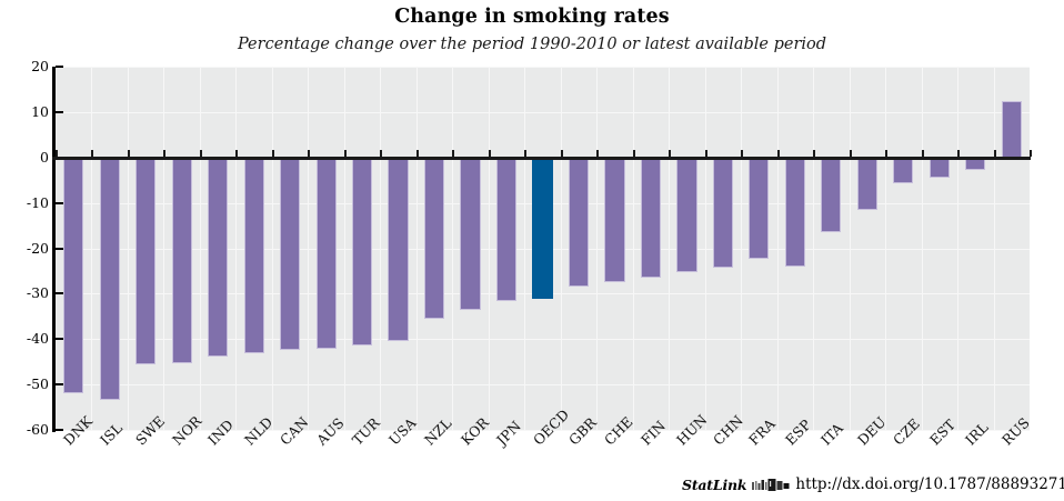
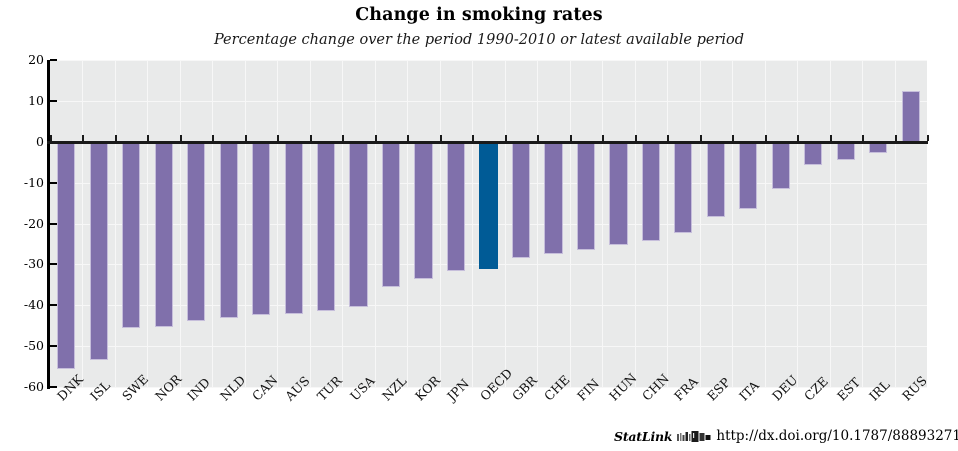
DNK: -52 -> -56
ESP: -24 -> -18
